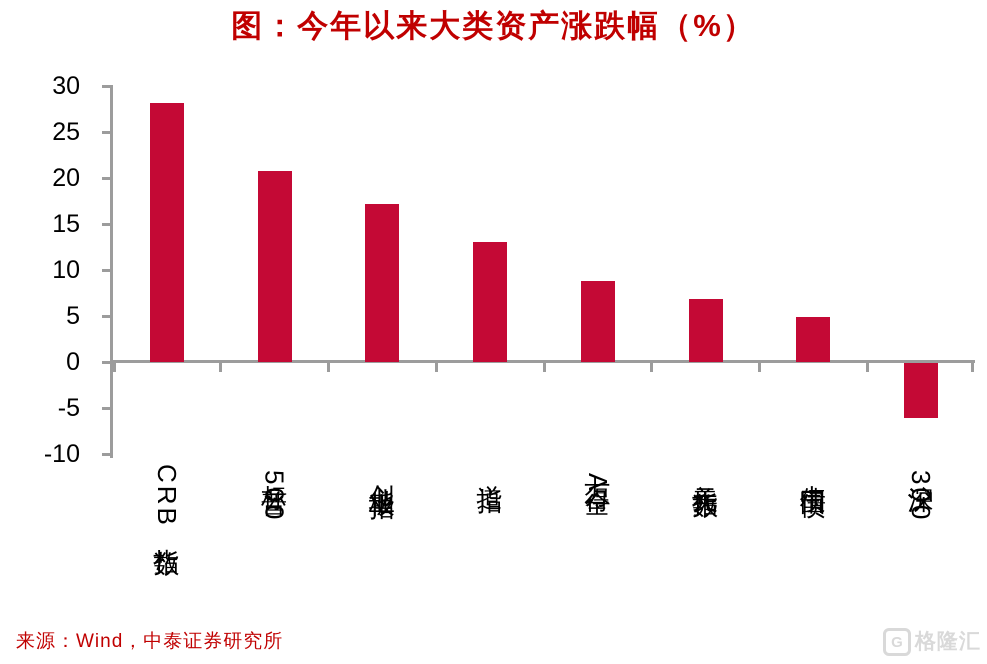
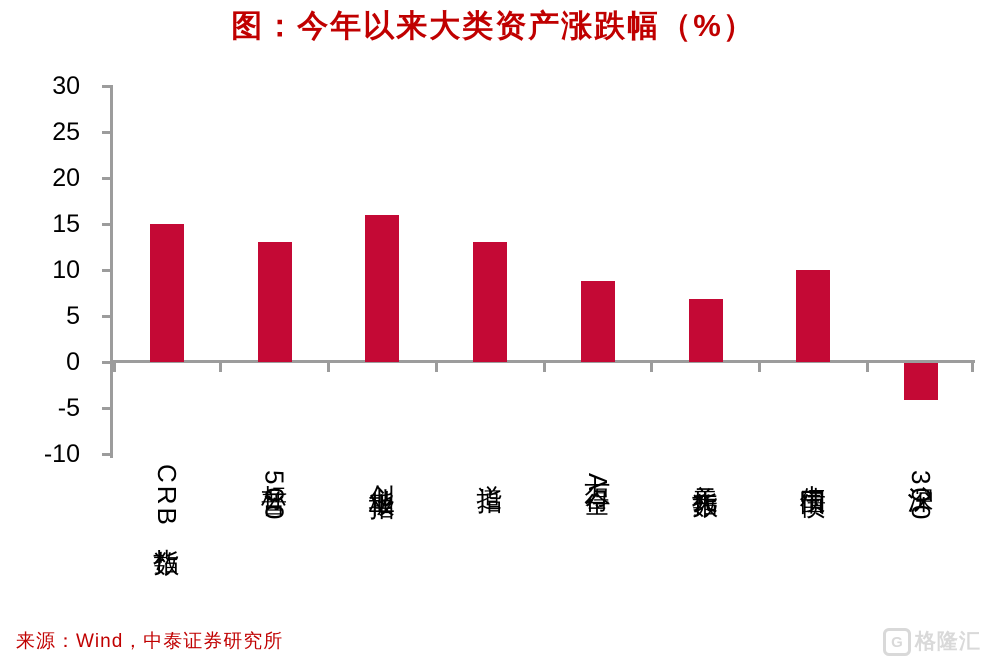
CRB指数: 28 -> 15
标普500: 21 -> 13
创业板指: 17 -> 16
中债国债: 5 -> 10
沪深300: -6 -> -4
